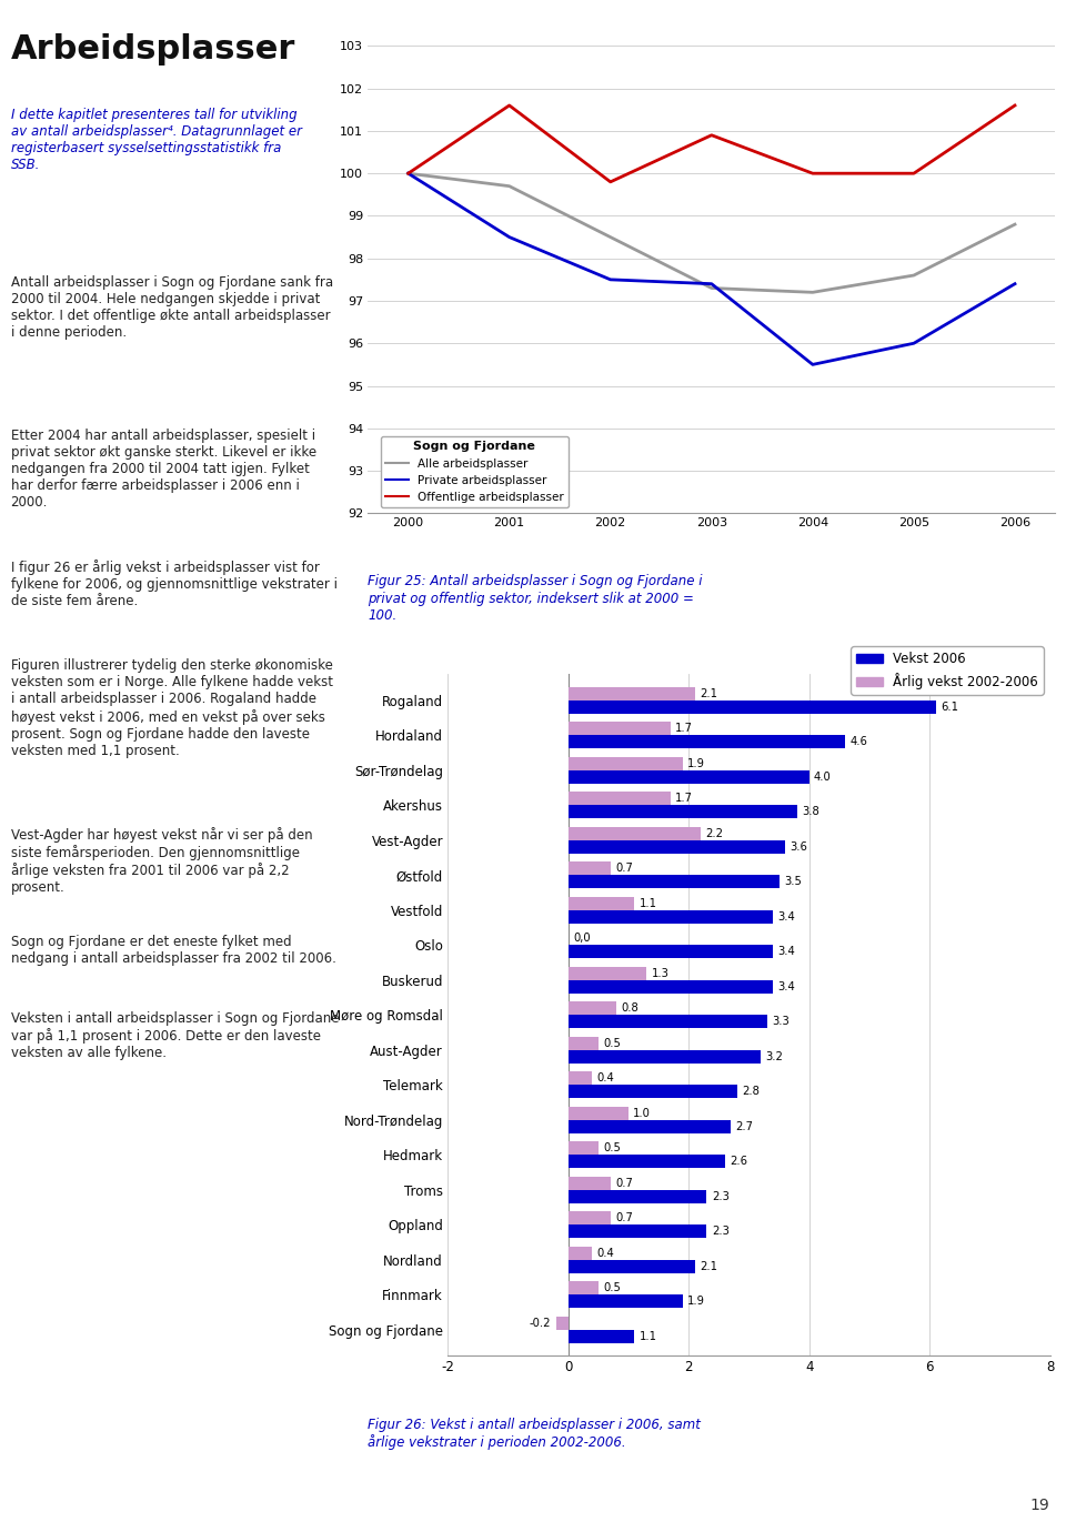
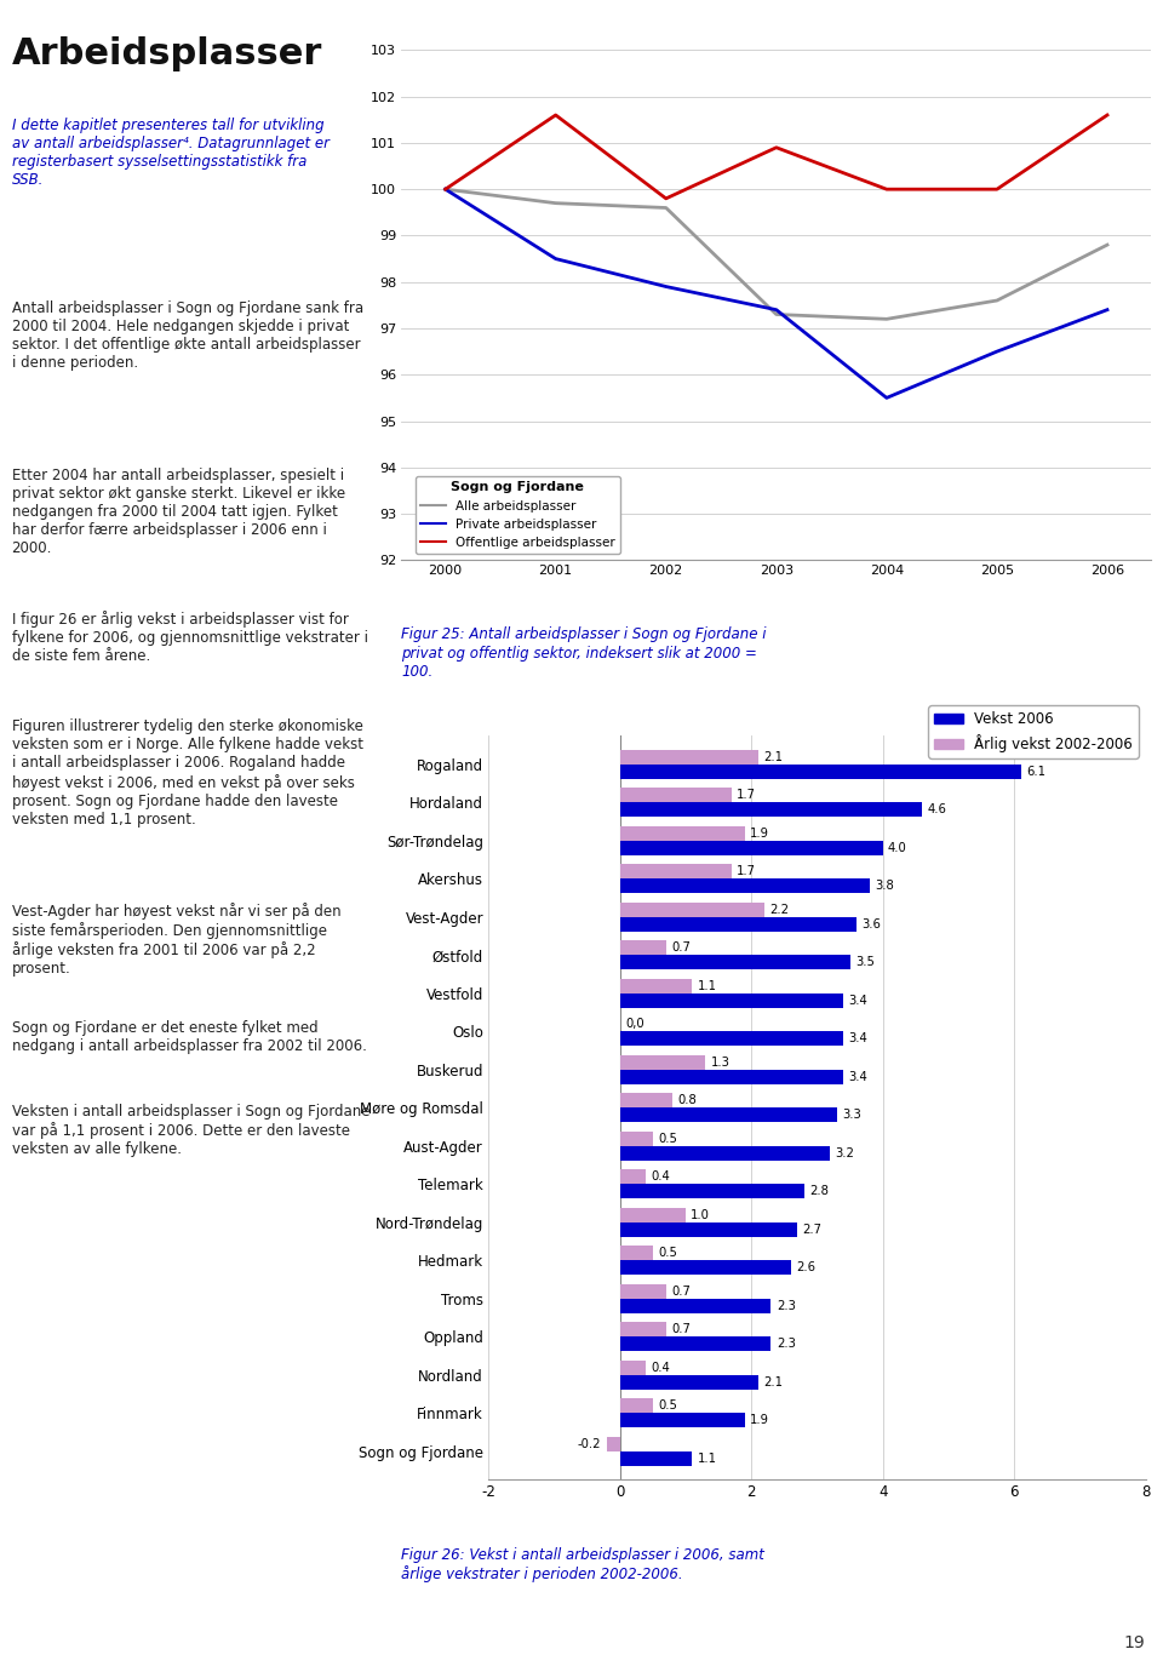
Alle arbeidsplasser/2002: 98.5 -> 99.6
Private arbeidsplasser/2002: 97.5 -> 97.9
Private arbeidsplasser/2005: 96.0 -> 96.5
